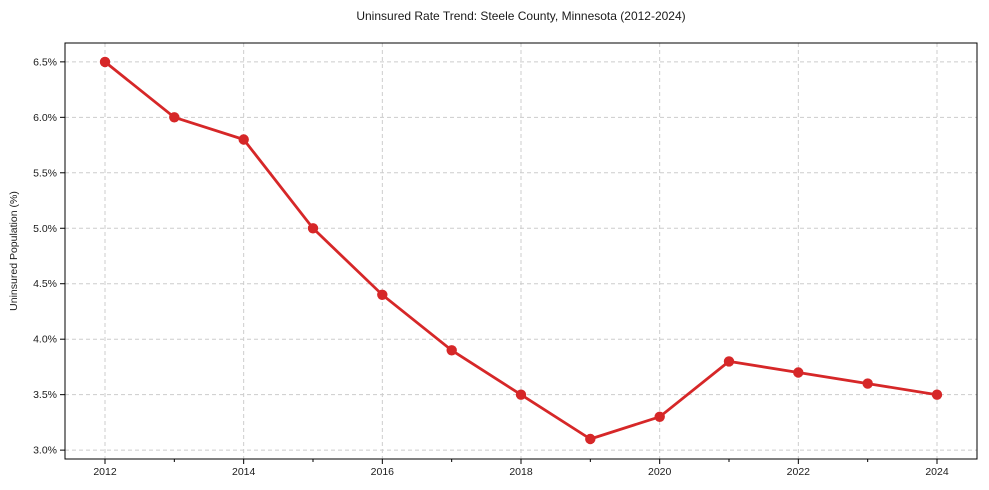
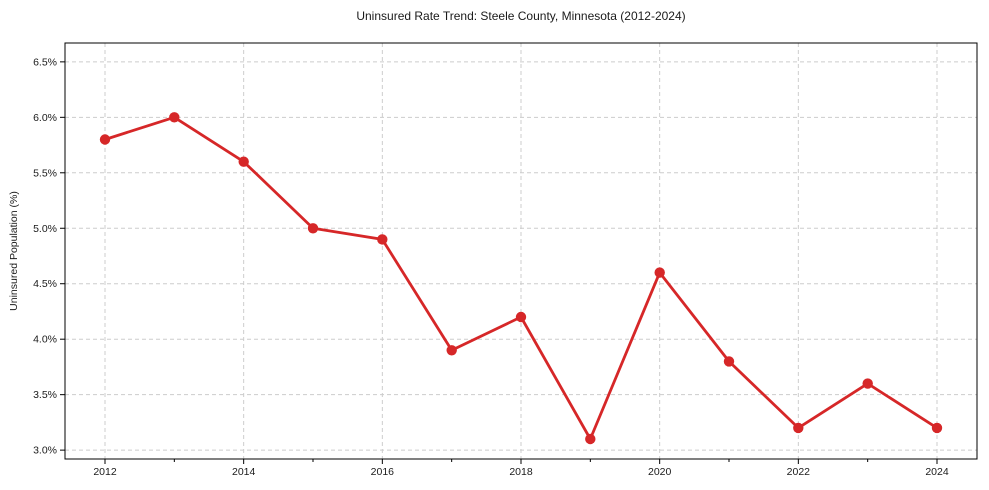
2012: 6.5% -> 5.8%
2014: 5.8% -> 5.6%
2016: 4.4% -> 4.9%
2018: 3.5% -> 4.2%
2020: 3.3% -> 4.6%
2022: 3.7% -> 3.2%
2024: 3.5% -> 3.2%
